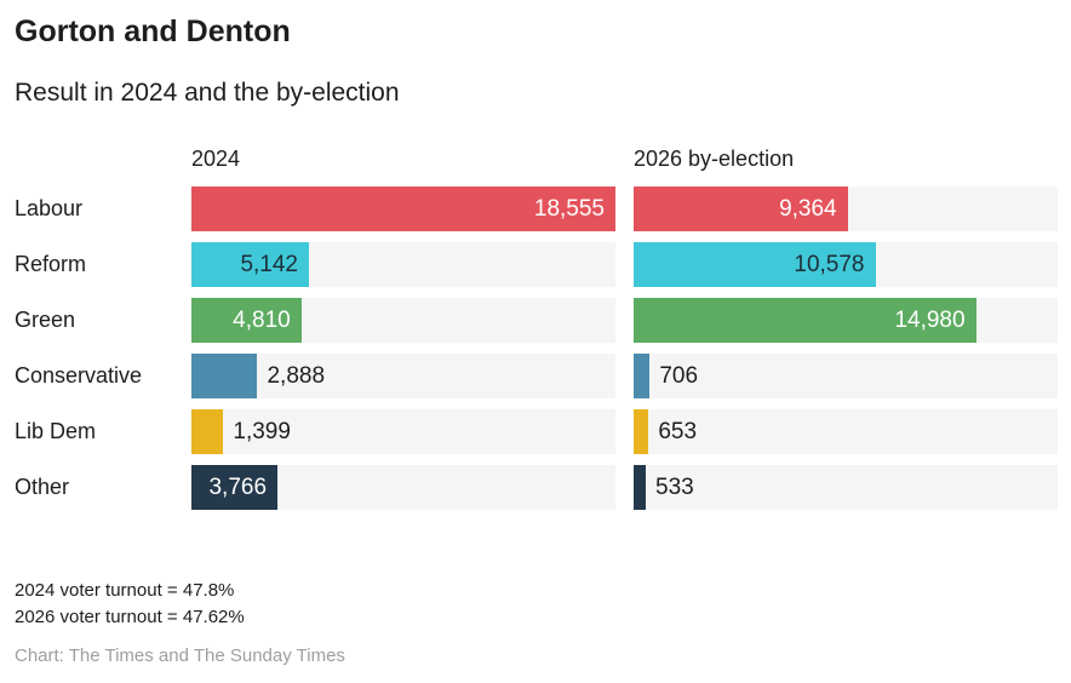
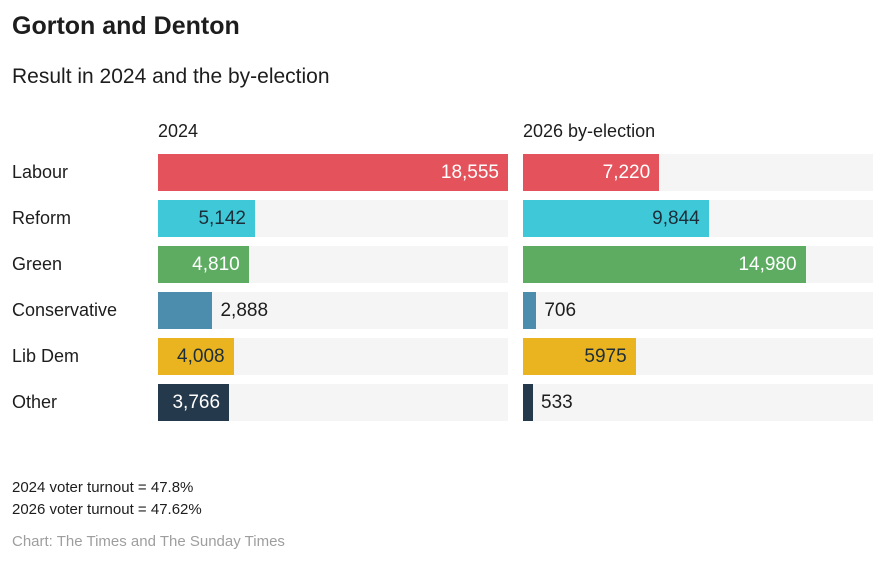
2026 by-election/Labour: 9,364 -> 7,220
2026 by-election/Reform: 10,578 -> 9,844
2024/Lib Dem: 1,399 -> 4,008
2026 by-election/Lib Dem: 653 -> 5975
